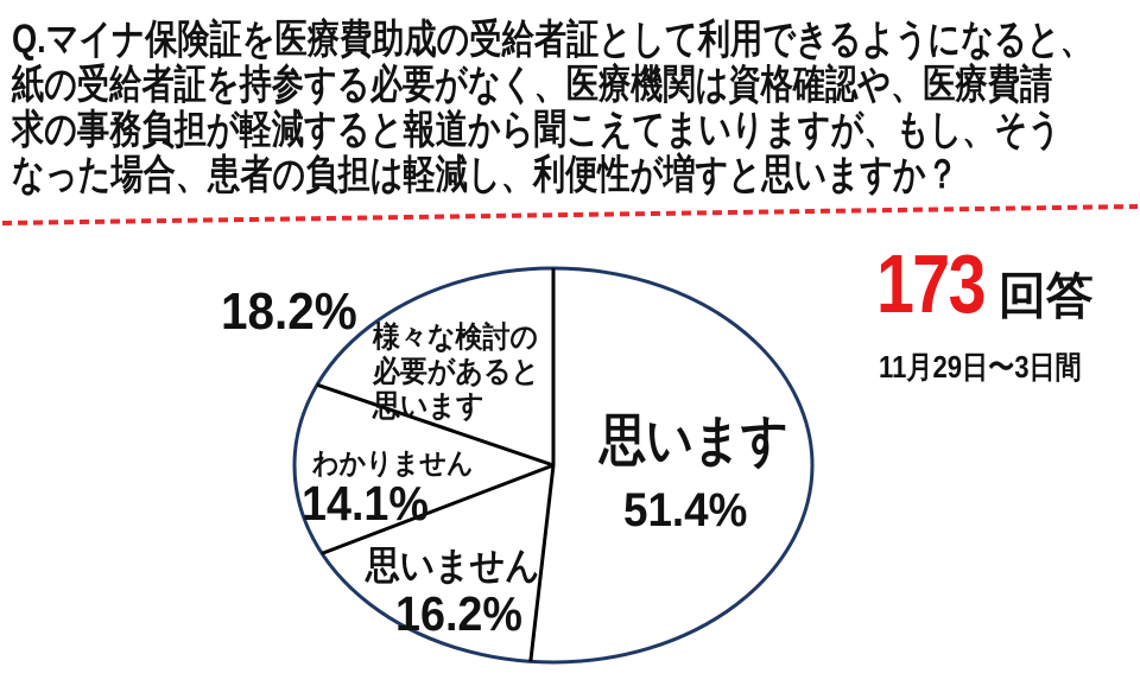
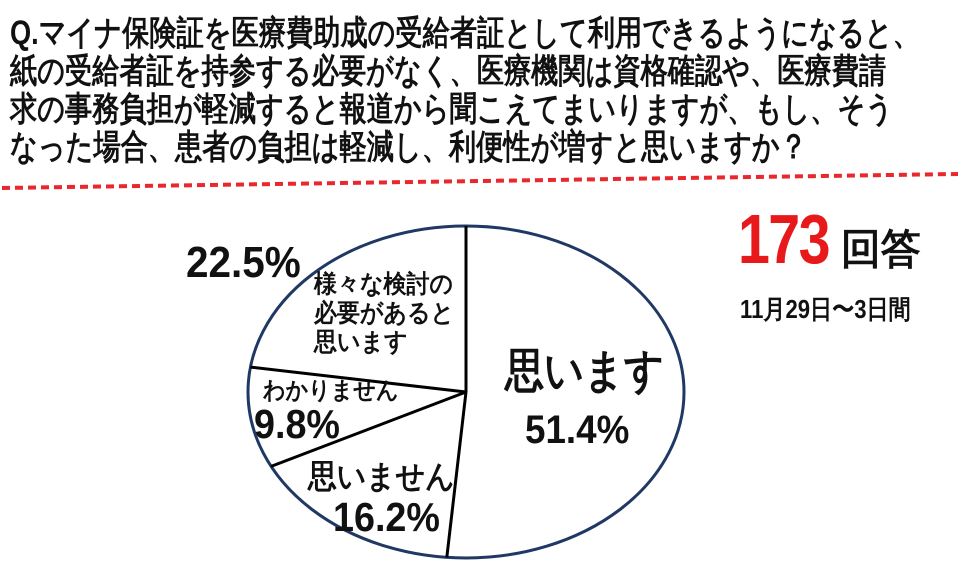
わかりません: 14.1% -> 9.8%
様々な検討の必要があると思います: 18.2% -> 22.5%
